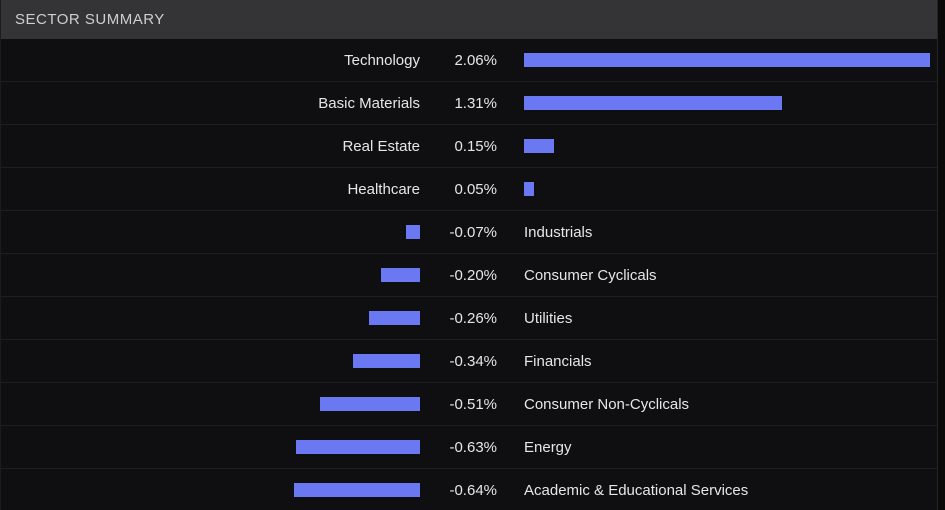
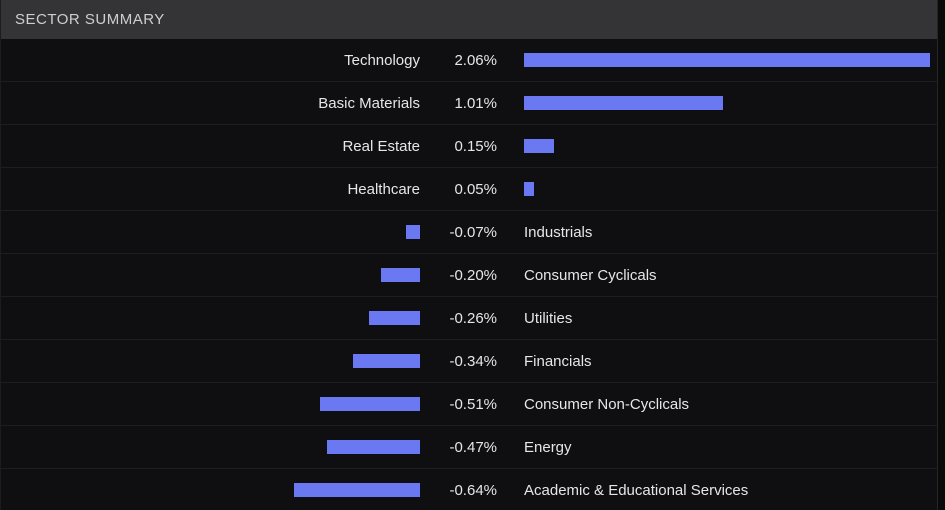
Basic Materials: 1.31% -> 1.01%
Energy: -0.63% -> -0.47%
